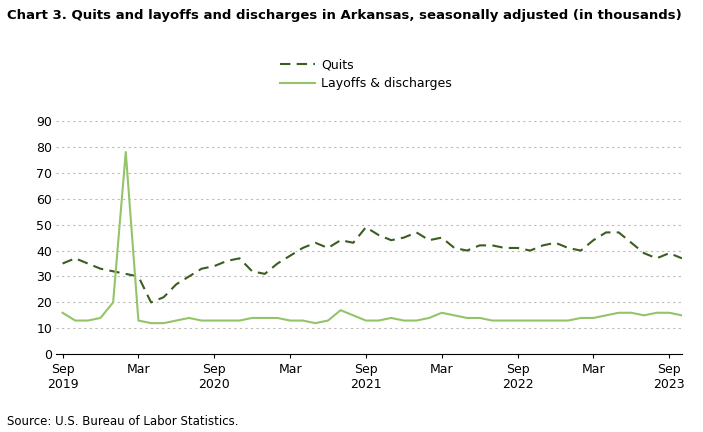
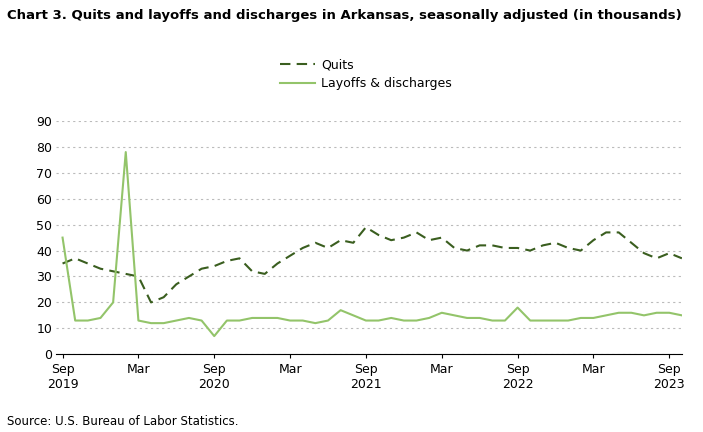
Layoffs & discharges/Sep 2019: 16 -> 45
Layoffs & discharges/Sep 2020: 13 -> 7
Layoffs & discharges/Sep 2022: 13 -> 18
